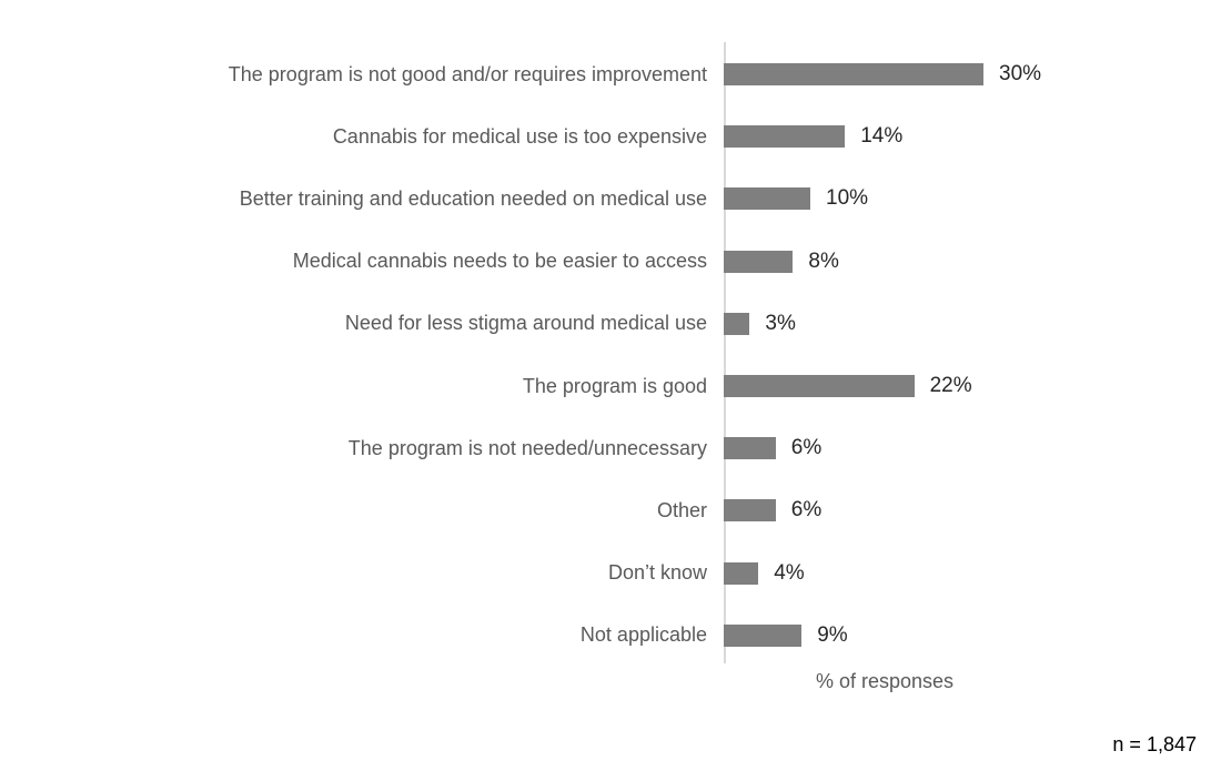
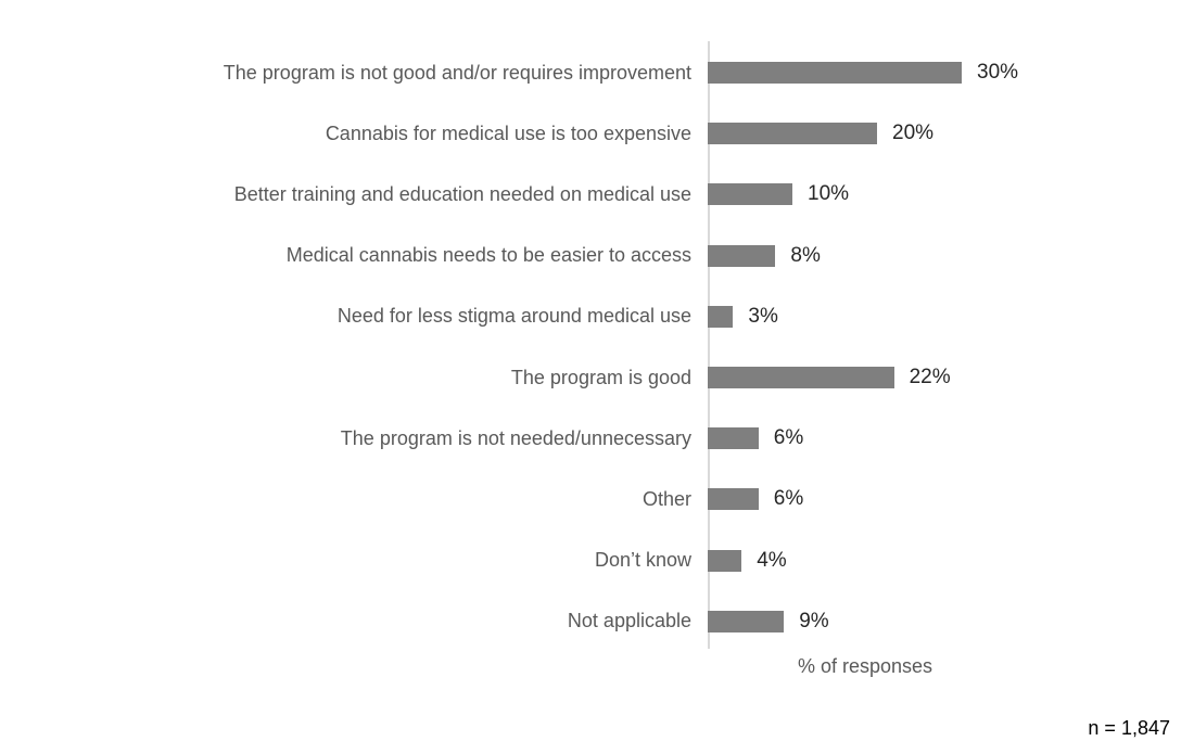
Cannabis for medical use is too expensive: 14% -> 20%
